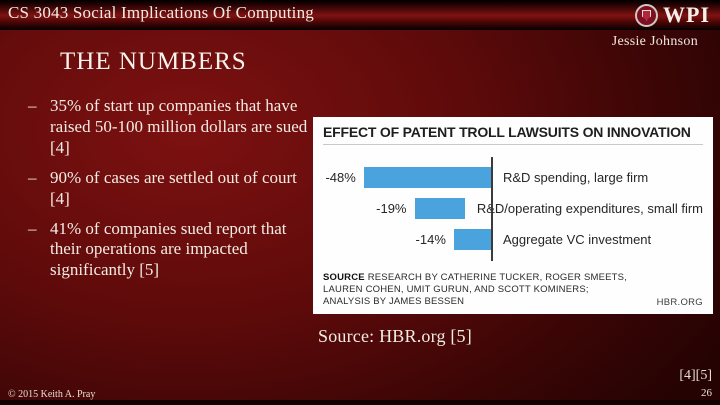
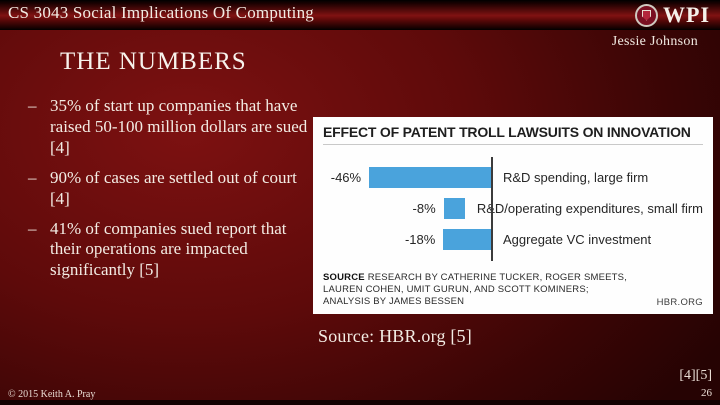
R&D spending, large firm: -48% -> -46%
R&D/operating expenditures, small firm: -19% -> -8%
Aggregate VC investment: -14% -> -18%
